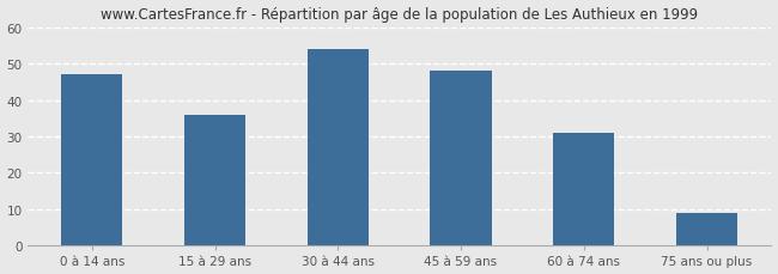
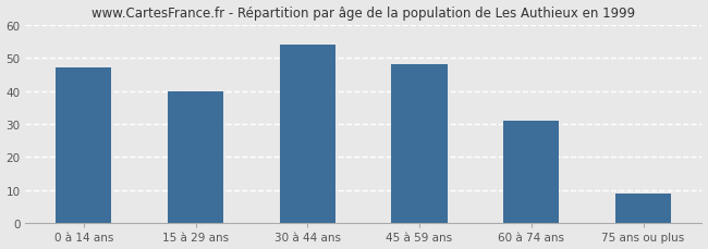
15 à 29 ans: 36 -> 40
